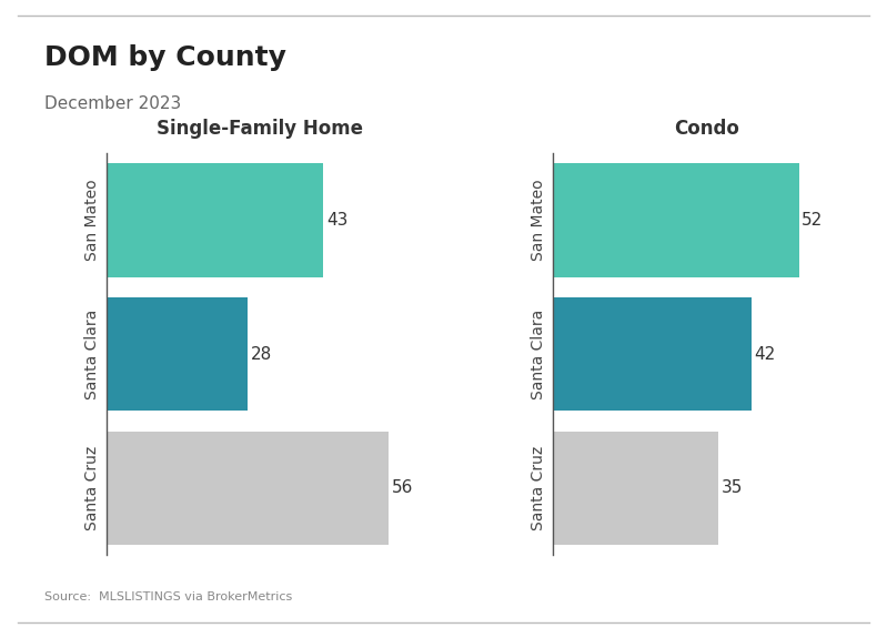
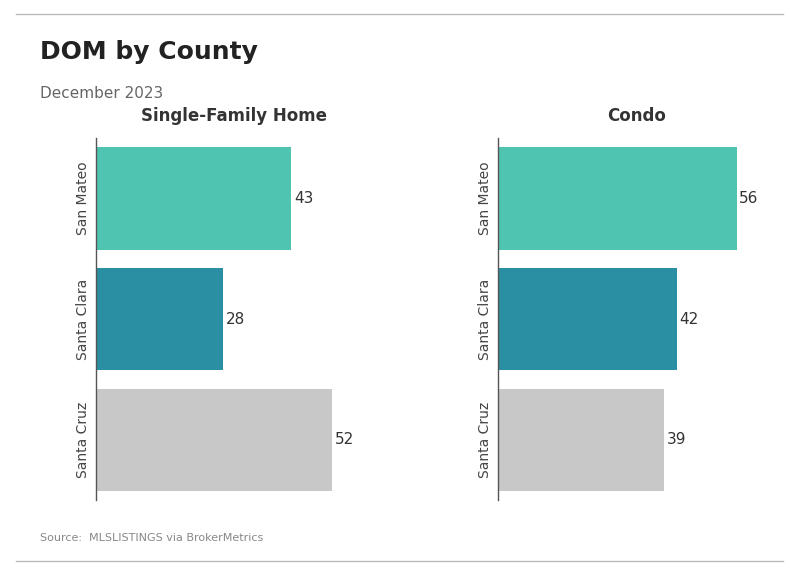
Single-Family Home/Santa Cruz: 56 -> 52
Condo/San Mateo: 52 -> 56
Condo/Santa Cruz: 35 -> 39
